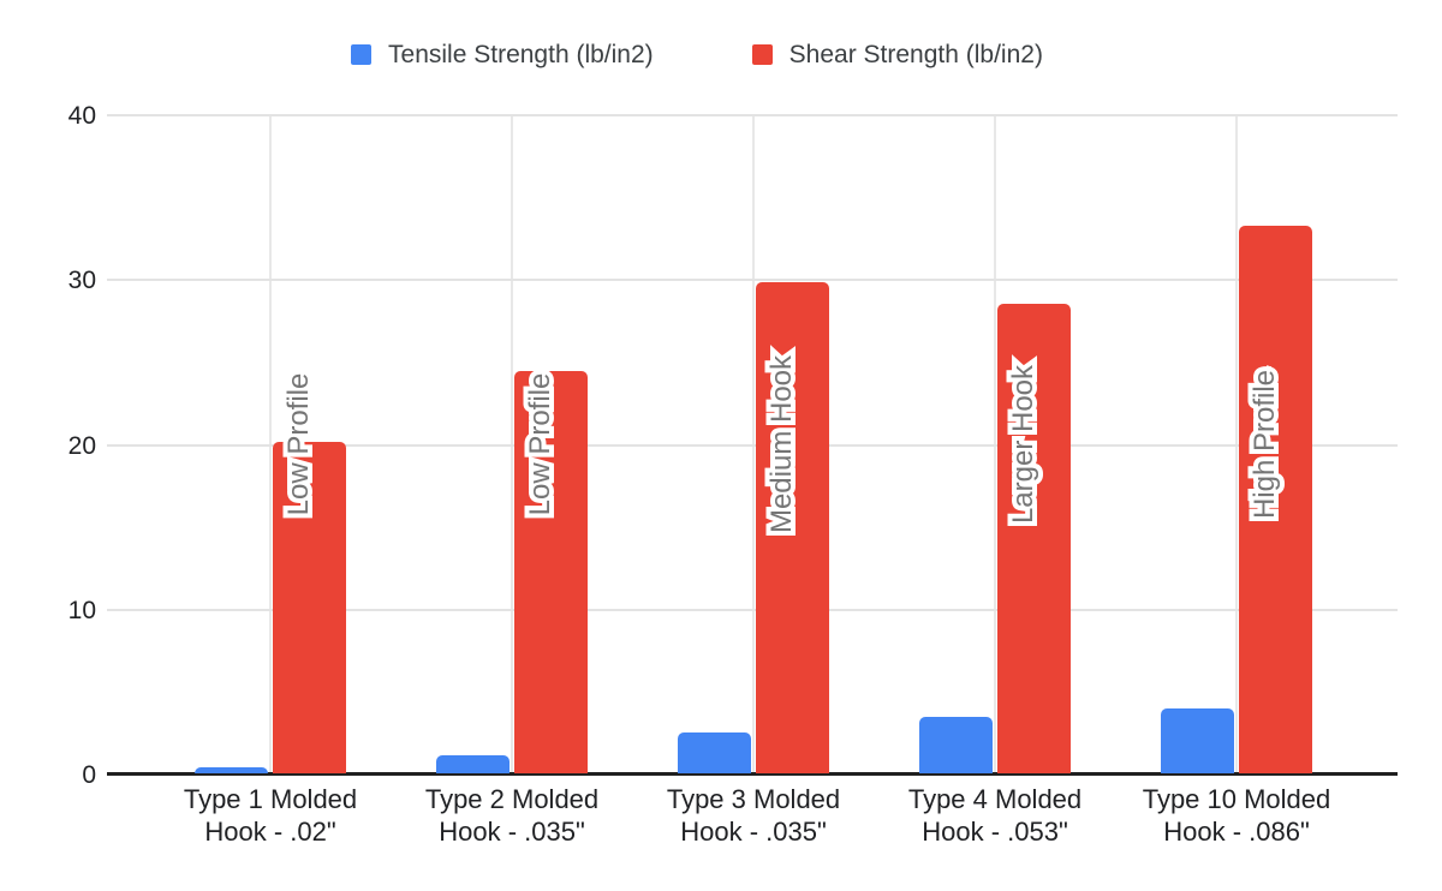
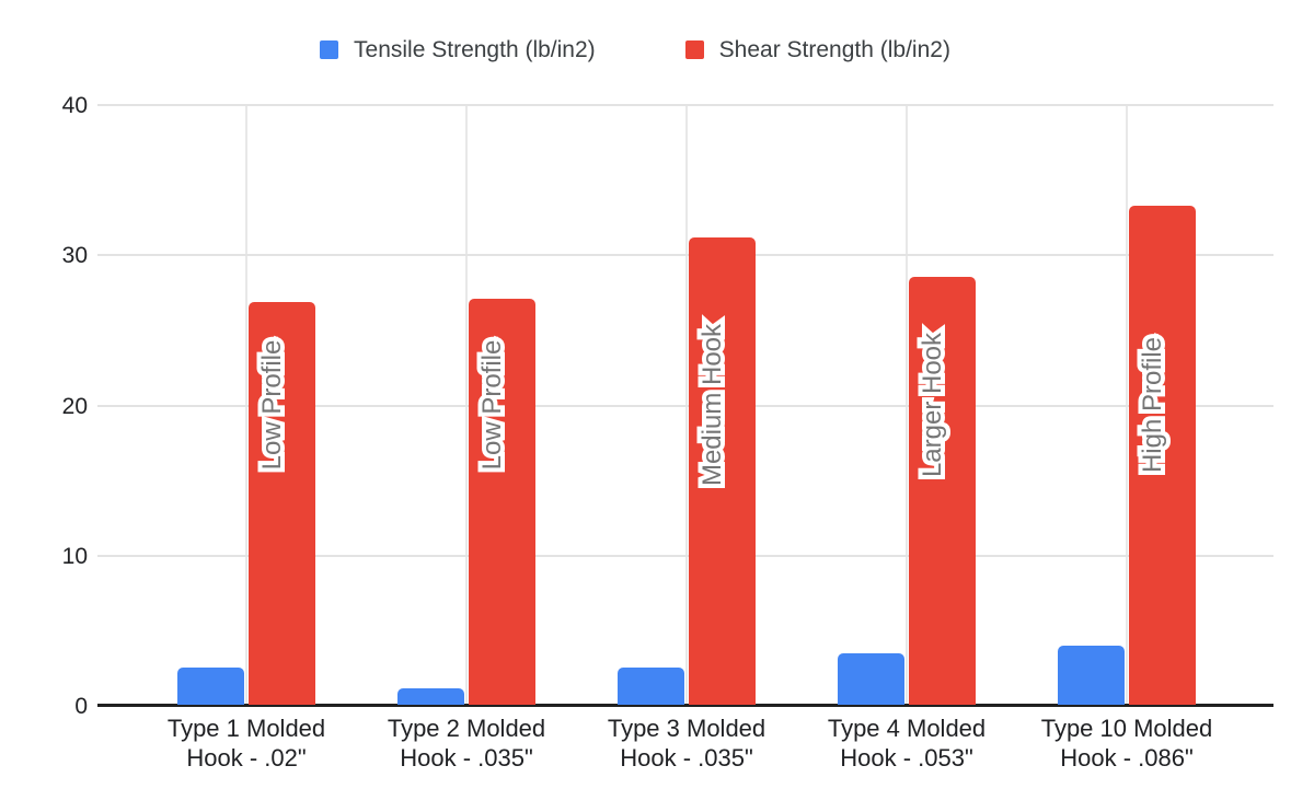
Tensile Strength (lb/in2)/Type 1 Molded Hook - .02": 0.4 -> 2.5
Shear Strength (lb/in2)/Type 1 Molded Hook - .02": 20.1 -> 26.8
Shear Strength (lb/in2)/Type 2 Molded Hook - .035": 24.4 -> 27.0
Shear Strength (lb/in2)/Type 3 Molded Hook - .035": 29.8 -> 31.1
